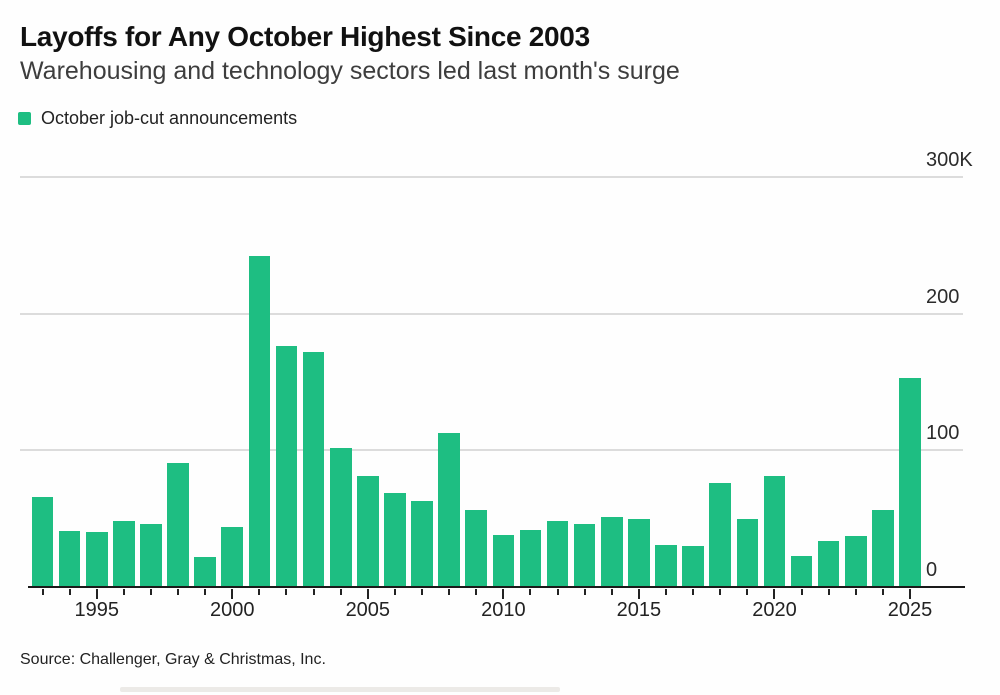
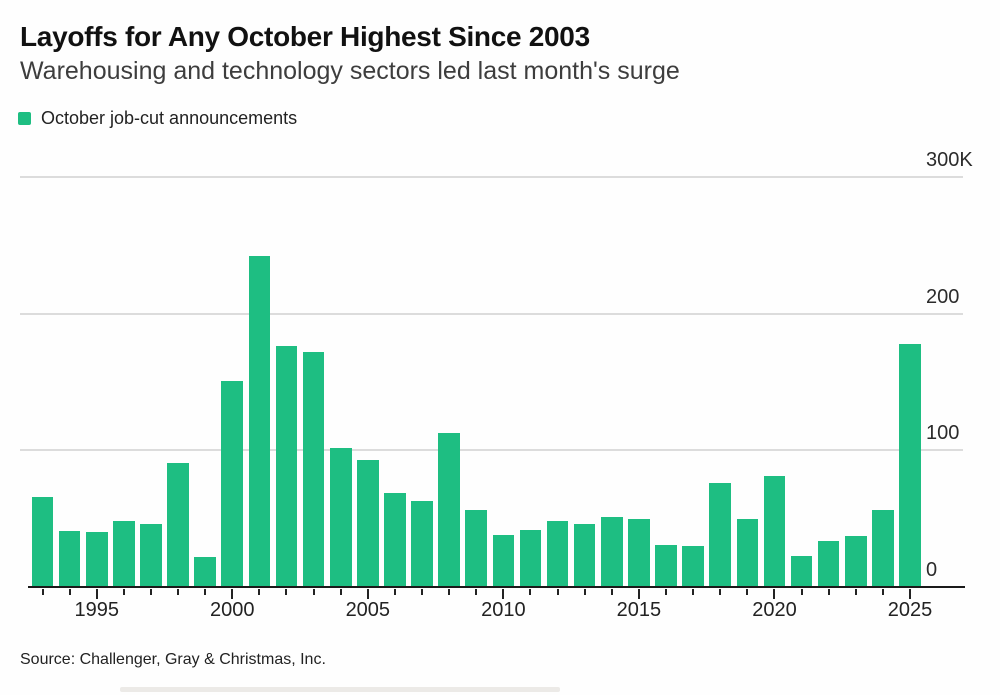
2000: 44K -> 151K
2005: 81K -> 93K
2025: 153K -> 178K
